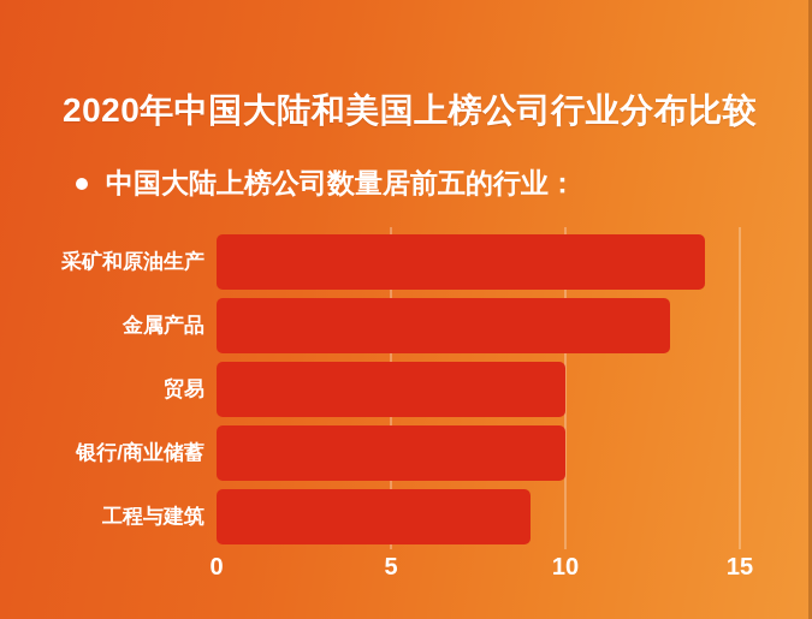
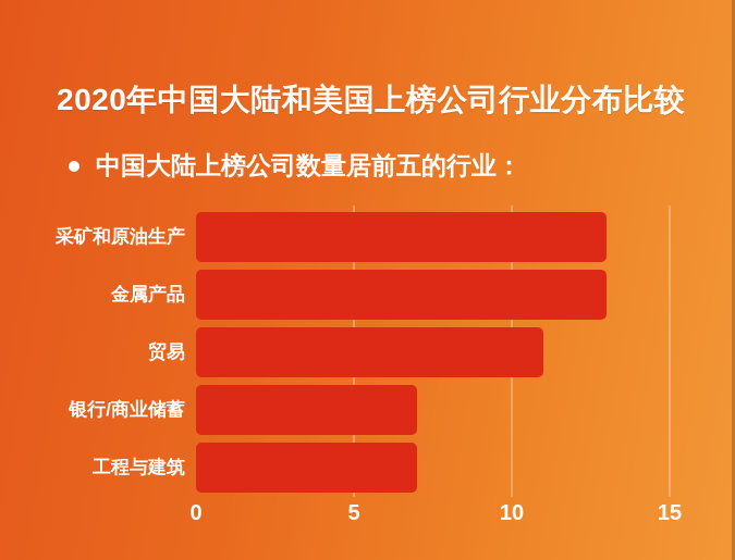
采矿和原油生产: 14 -> 13
贸易: 10 -> 11
银行/商业储蓄: 10 -> 7
工程与建筑: 9 -> 7
